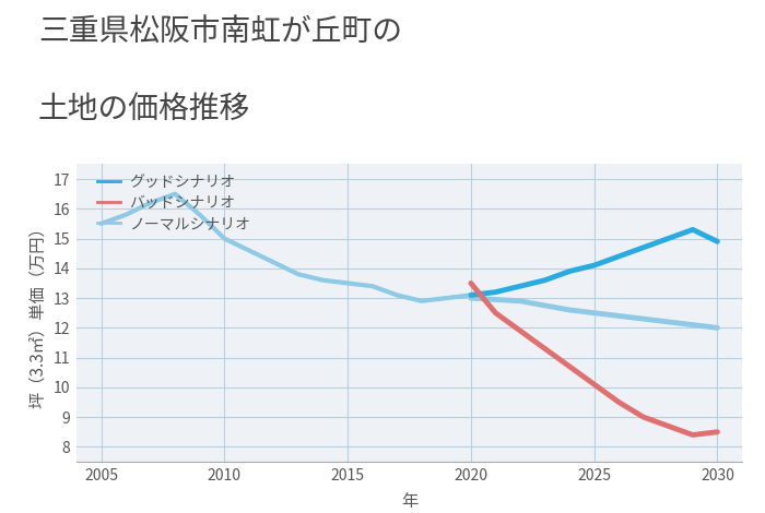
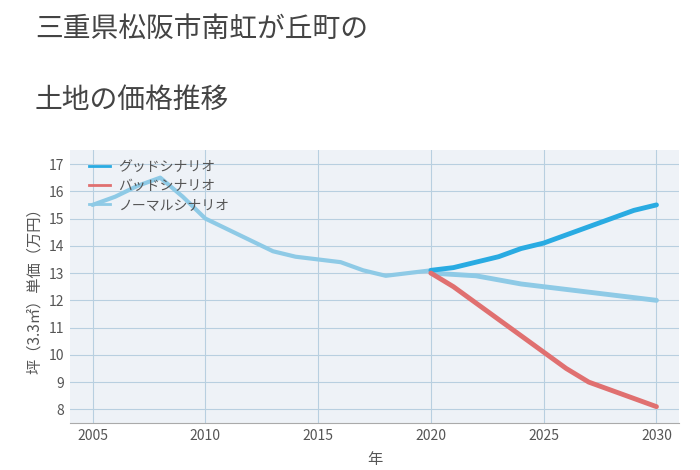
バッドシナリオ/2020: 13.5 -> 13.0
グッドシナリオ/2030: 14.9 -> 15.5
バッドシナリオ/2030: 8.5 -> 8.1
